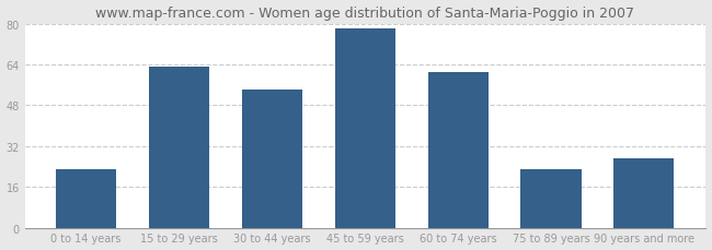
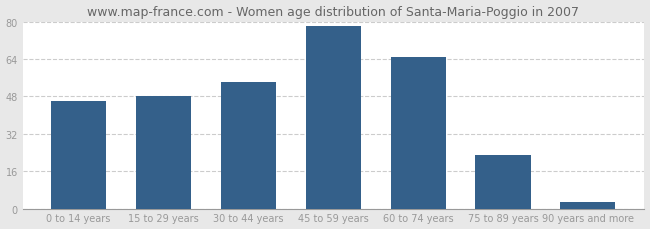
0 to 14 years: 23 -> 46
15 to 29 years: 63 -> 48
60 to 74 years: 61 -> 65
90 years and more: 27 -> 3
